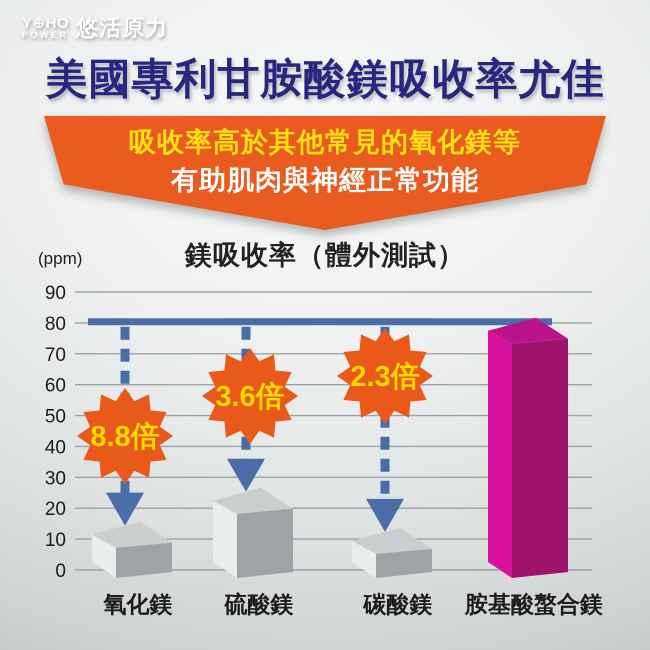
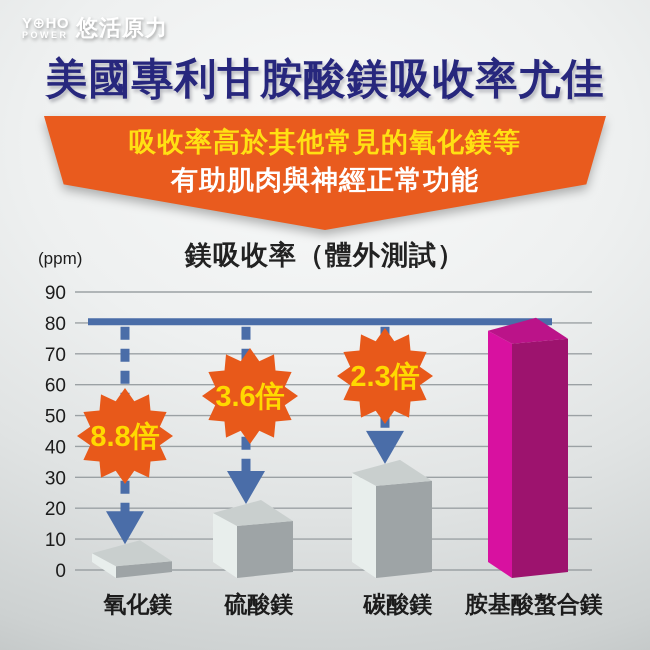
氧化鎂: 15 -> 9
硫酸鎂: 26 -> 22
碳酸鎂: 13 -> 35
